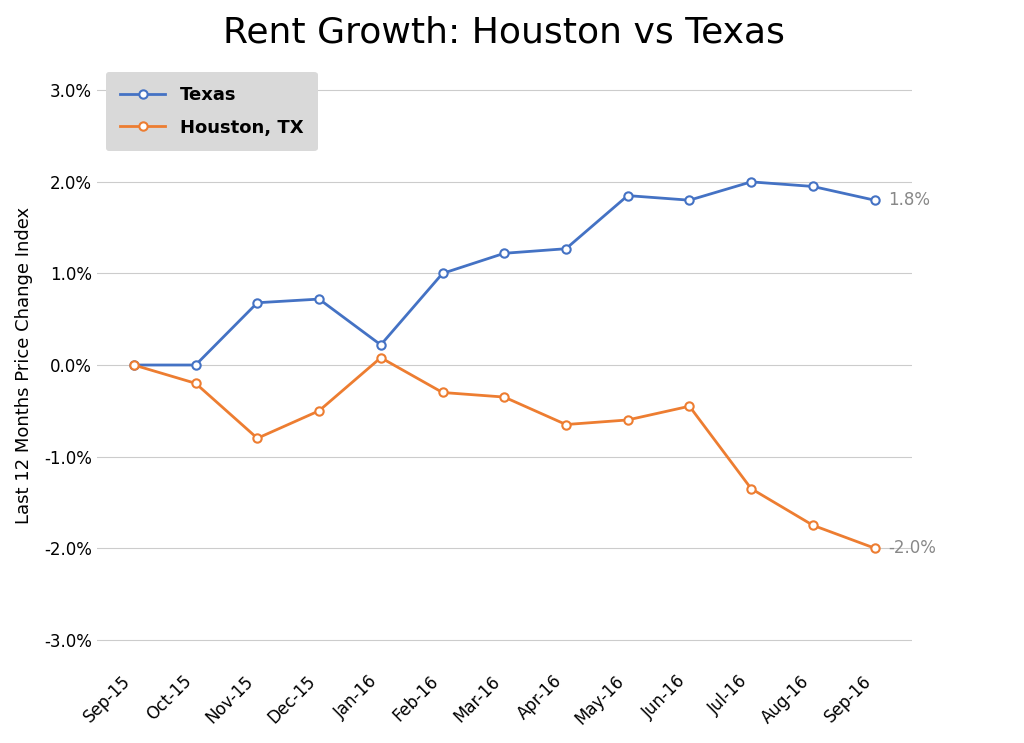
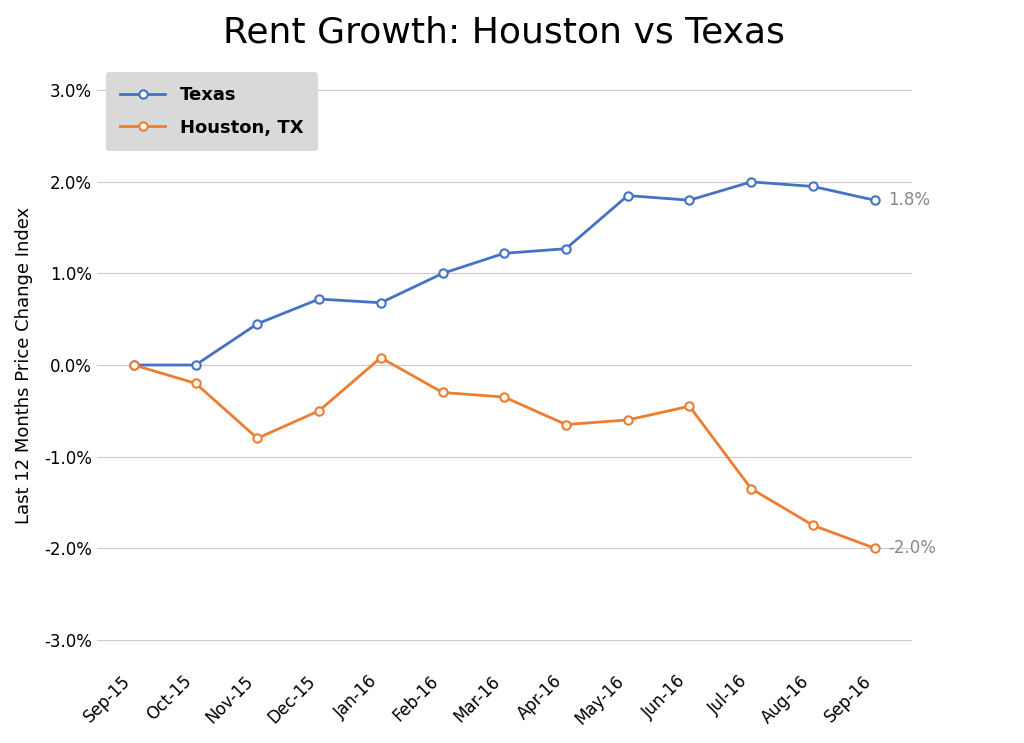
Texas/Nov-15: 0.68% -> 0.45%
Texas/Jan-16: 0.22% -> 0.68%
